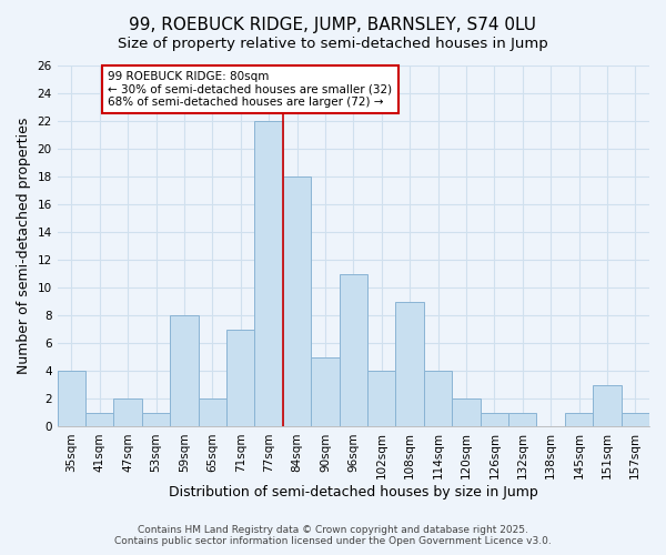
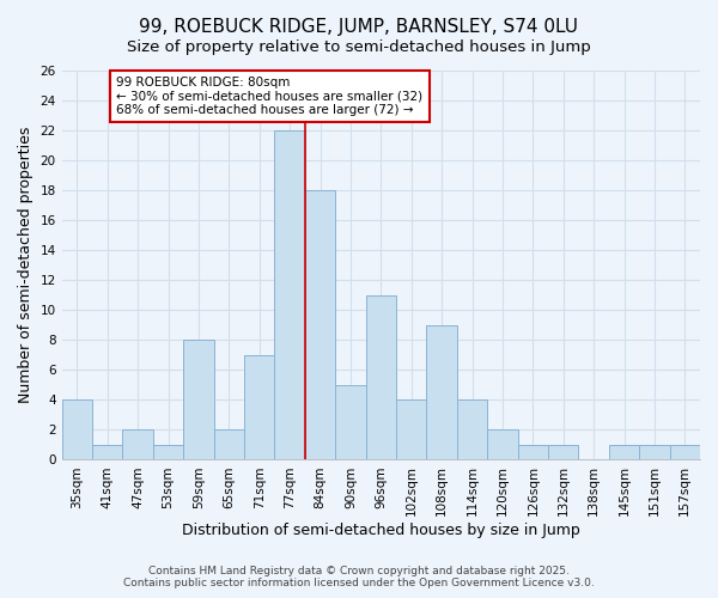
151sqm: 3 -> 1
